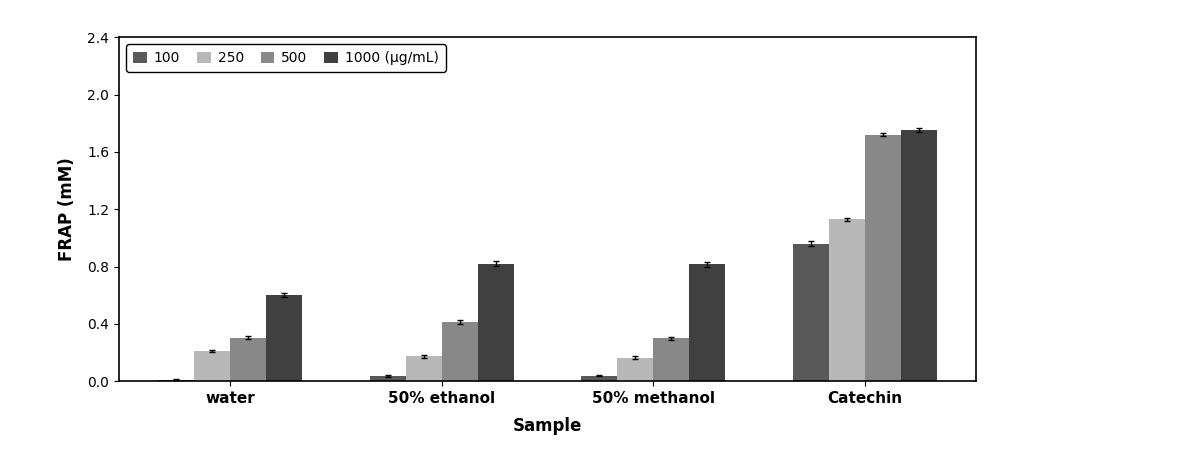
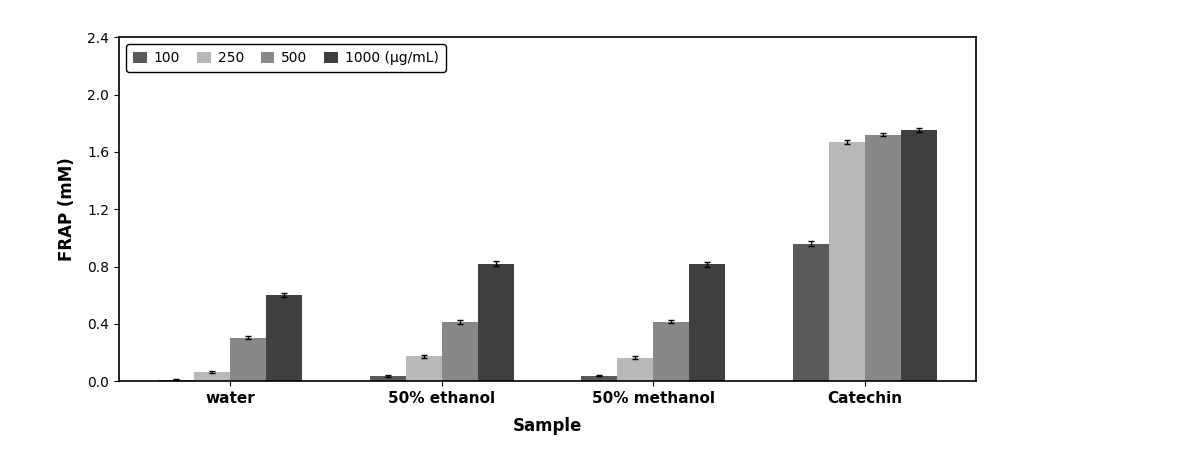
250/water: 0.21 -> 0.07
500/50% methanol: 0.30 -> 0.41
250/Catechin: 1.13 -> 1.67
